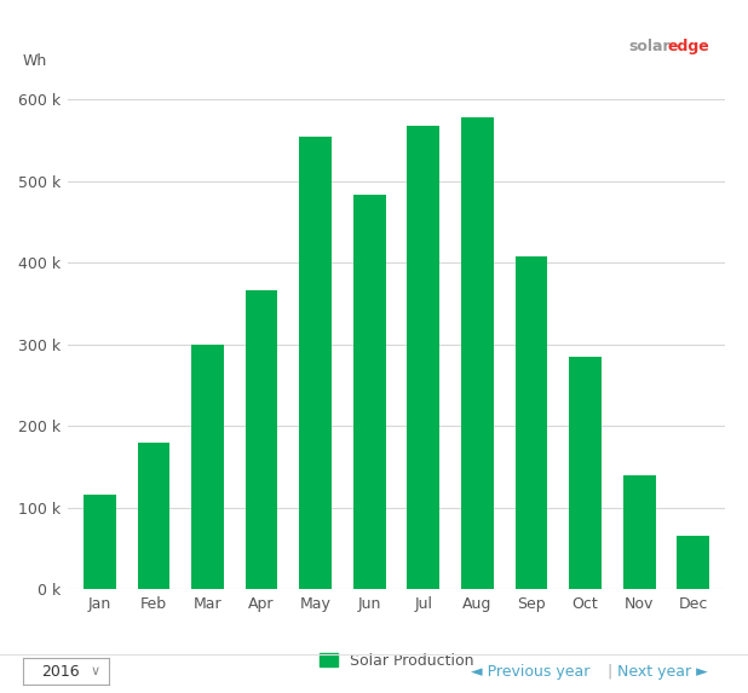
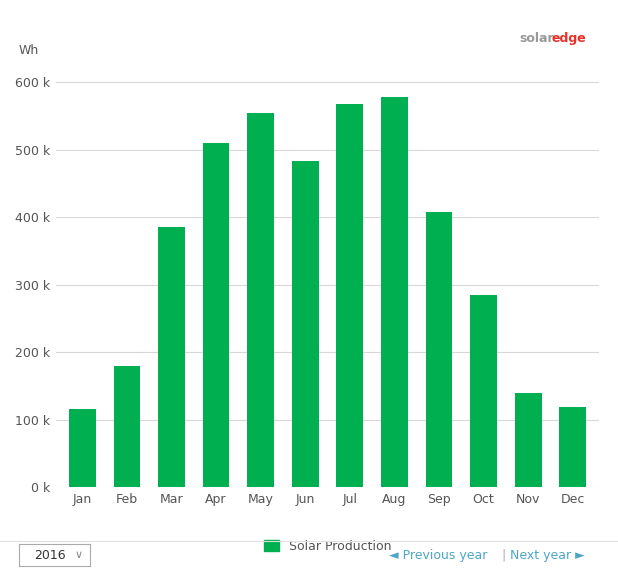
Mar: 300 k -> 385 k
Apr: 366 k -> 510 k
Dec: 66 k -> 119 k
